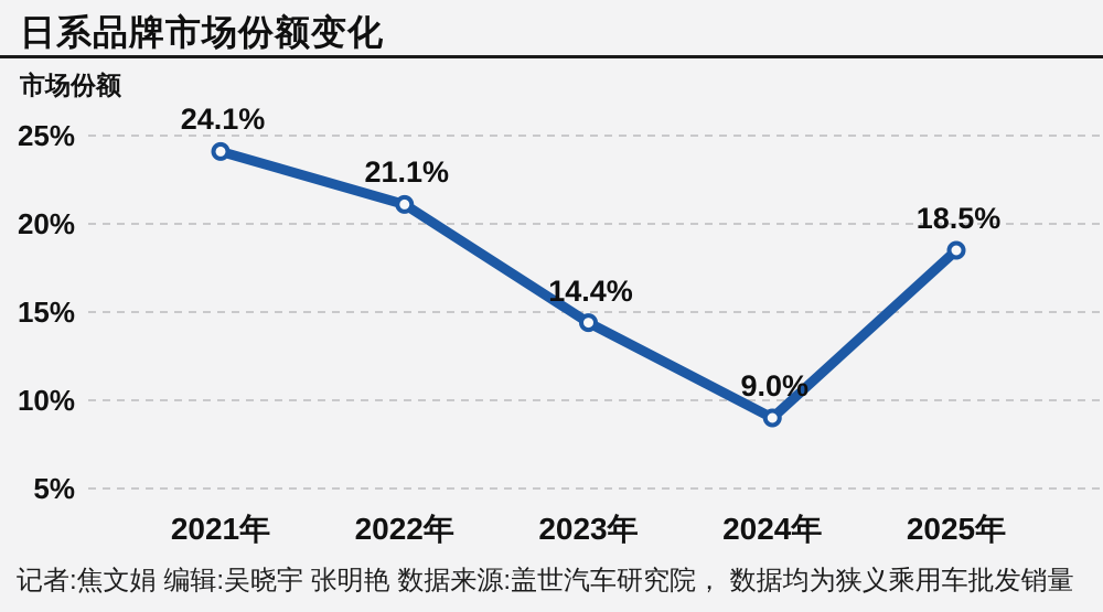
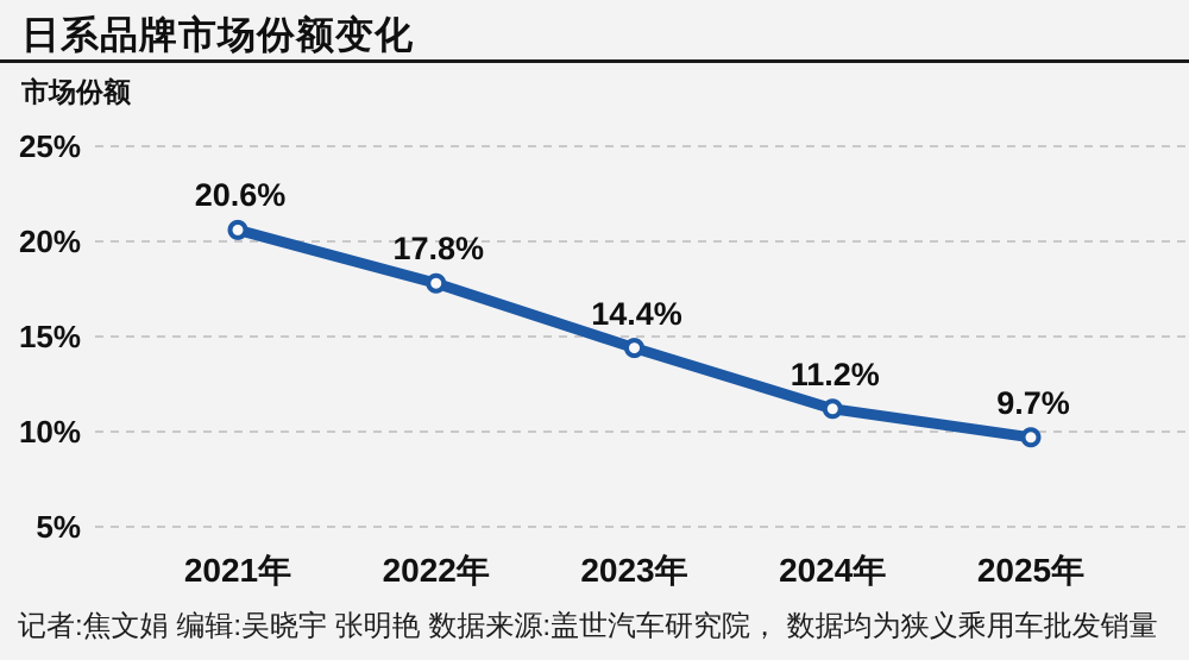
2021年: 24.1% -> 20.6%
2022年: 21.1% -> 17.8%
2024年: 9.0% -> 11.2%
2025年: 18.5% -> 9.7%
